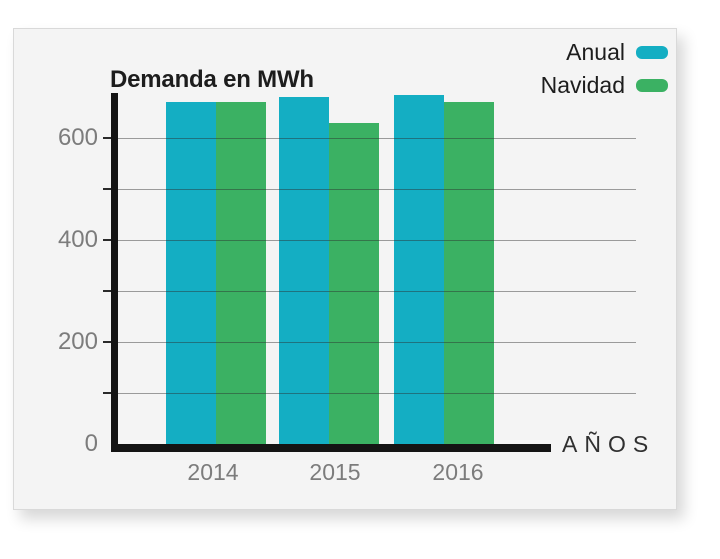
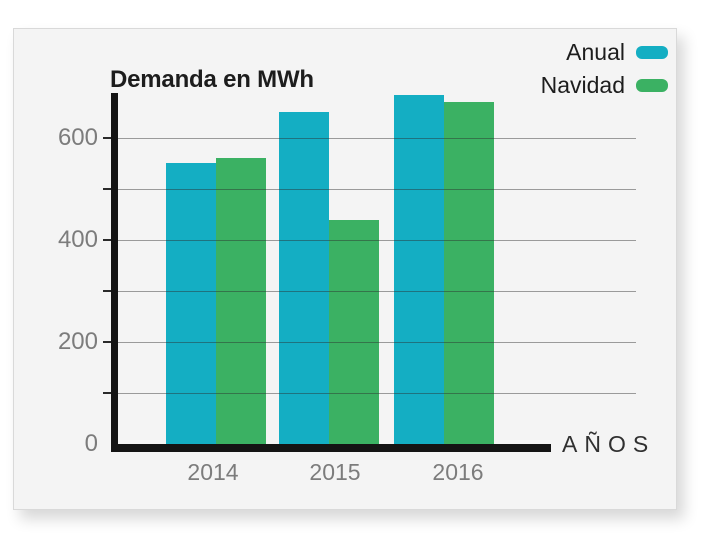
Anual/2014: 670 -> 550
Navidad/2014: 670 -> 560
Anual/2015: 680 -> 650
Navidad/2015: 630 -> 440
